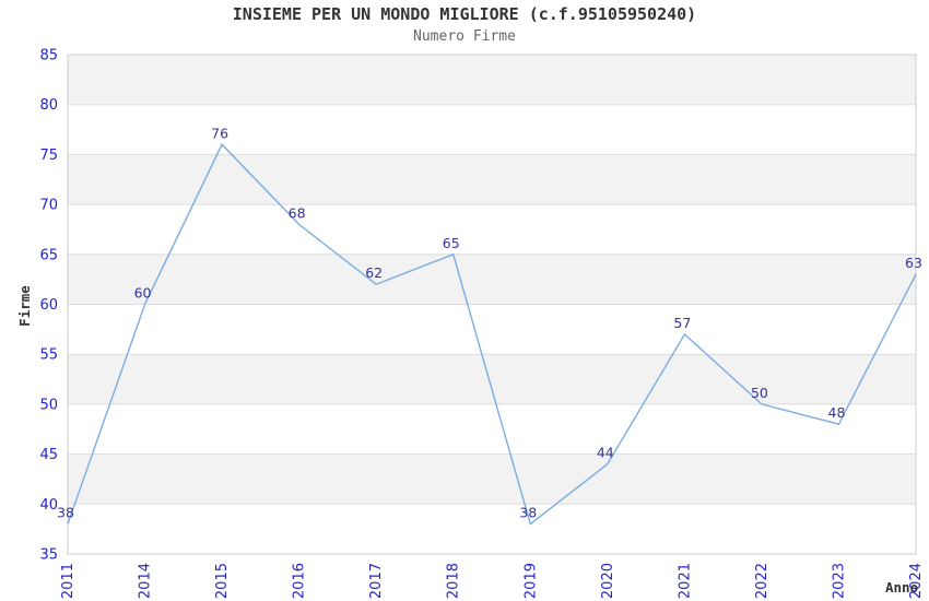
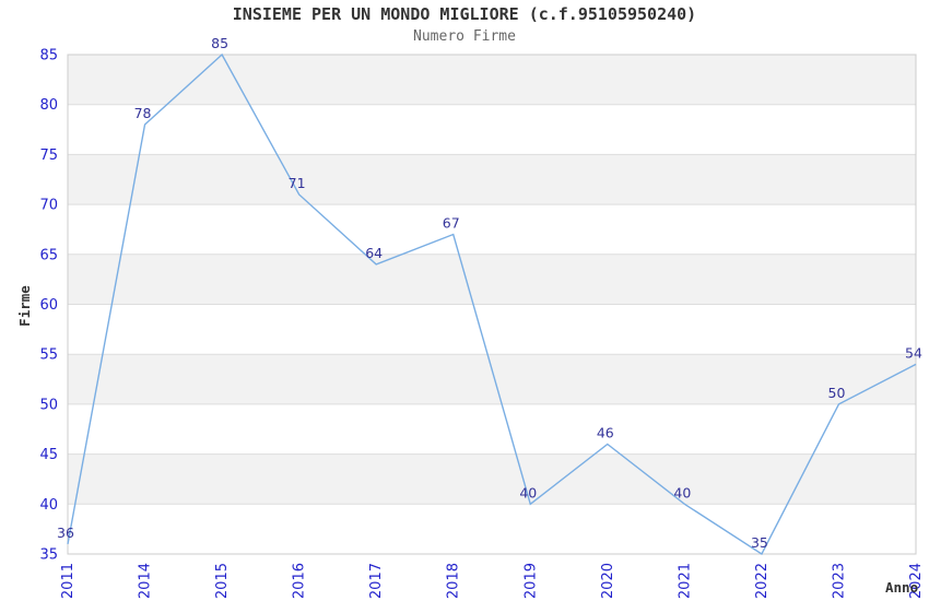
2011: 38 -> 36
2014: 60 -> 78
2015: 76 -> 85
2016: 68 -> 71
2017: 62 -> 64
2018: 65 -> 67
2019: 38 -> 40
2020: 44 -> 46
2021: 57 -> 40
2022: 50 -> 35
2023: 48 -> 50
2024: 63 -> 54
